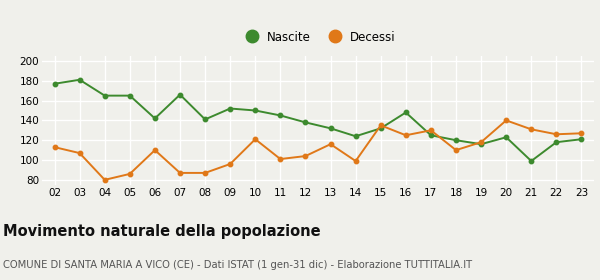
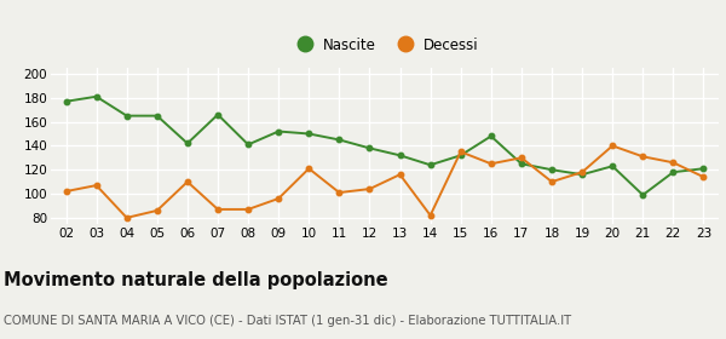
Decessi/02: 113 -> 102
Decessi/14: 99 -> 82
Decessi/23: 127 -> 114
